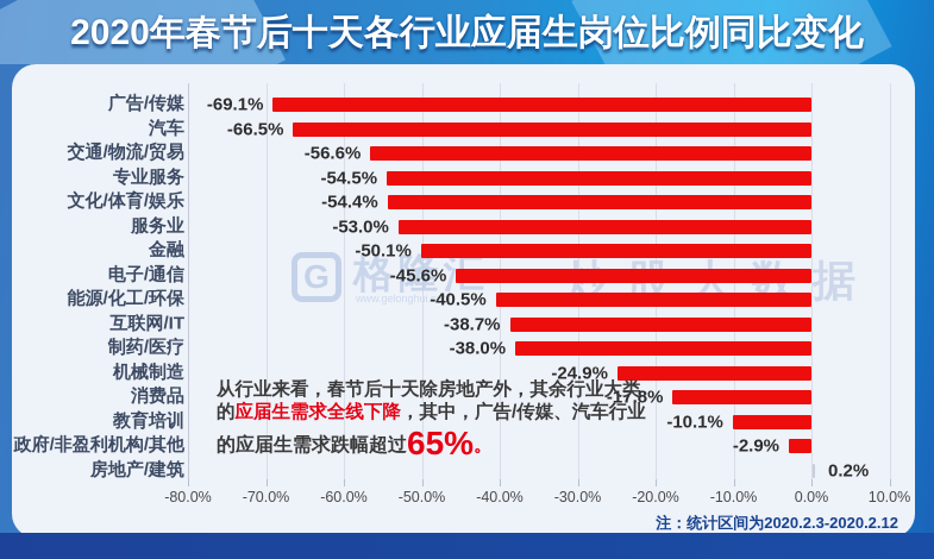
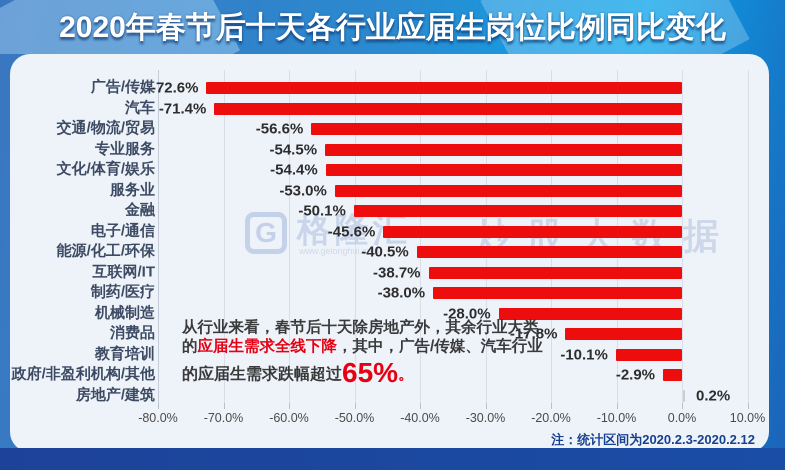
广告/传媒: -69.1% -> -72.6%
汽车: -66.5% -> -71.4%
机械制造: -24.9% -> -28.0%
